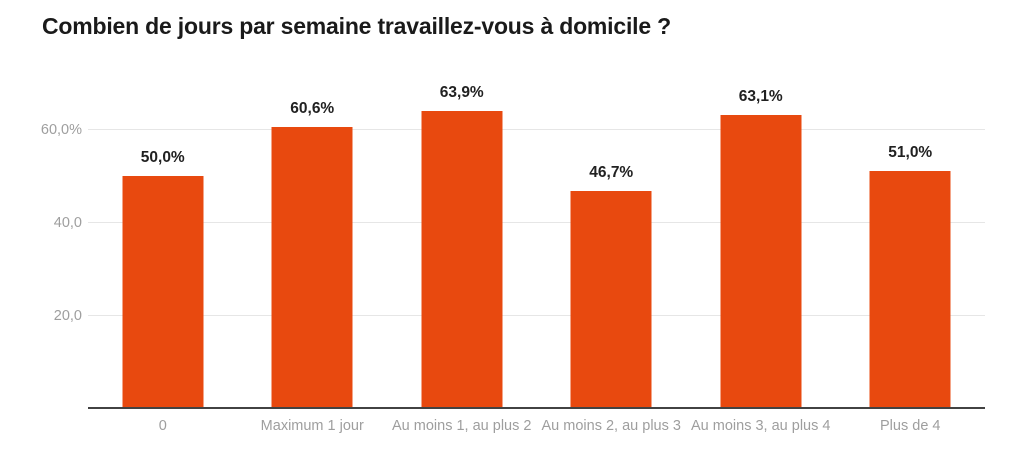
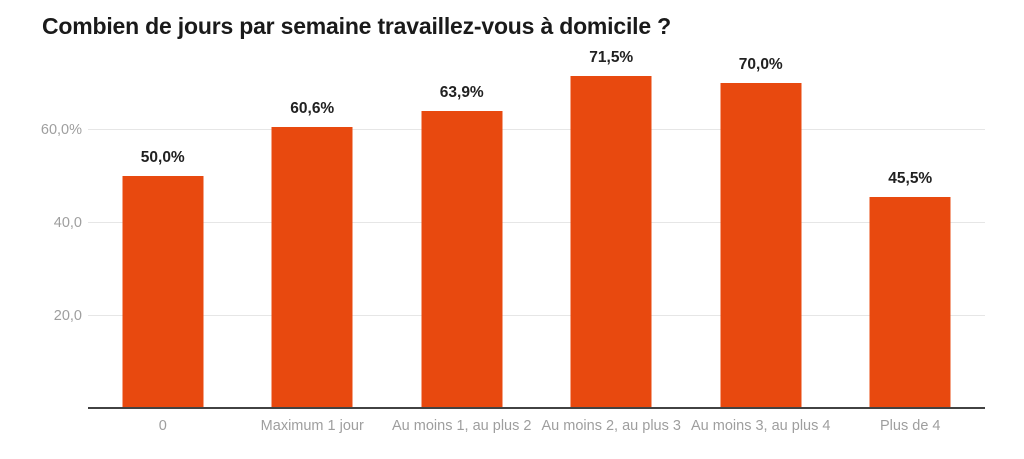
Au moins 2, au plus 3: 46,7% -> 71,5%
Au moins 3, au plus 4: 63,1% -> 70,0%
Plus de 4: 51,0% -> 45,5%
